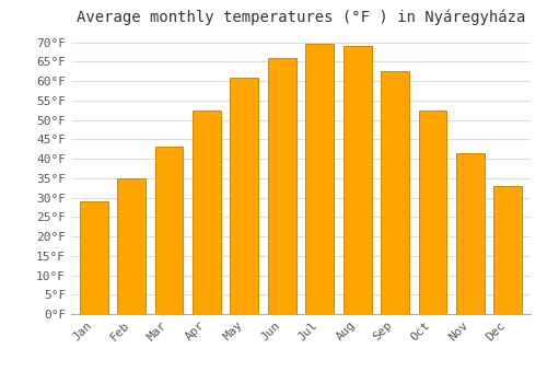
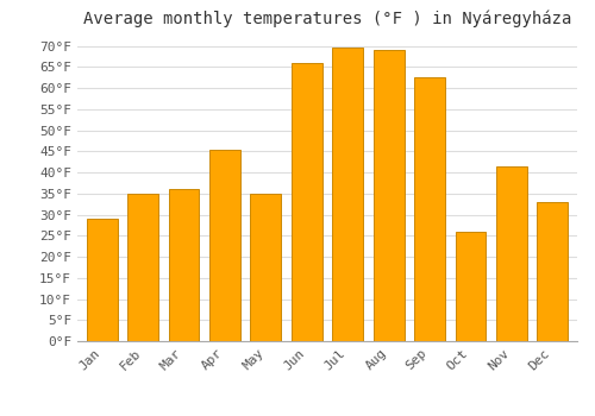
Mar: 43.0°F -> 36.0°F
Apr: 52.5°F -> 45.5°F
May: 61.0°F -> 35.0°F
Oct: 52.5°F -> 26.0°F
